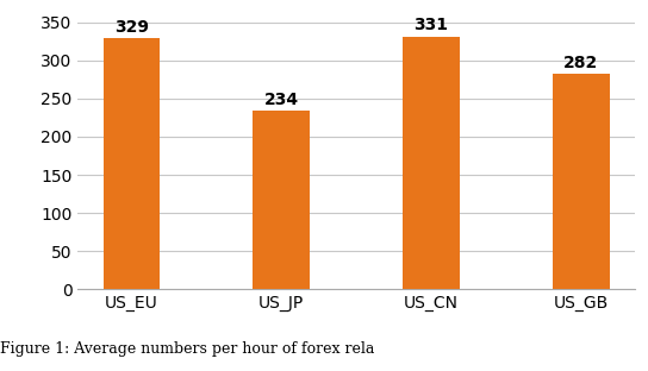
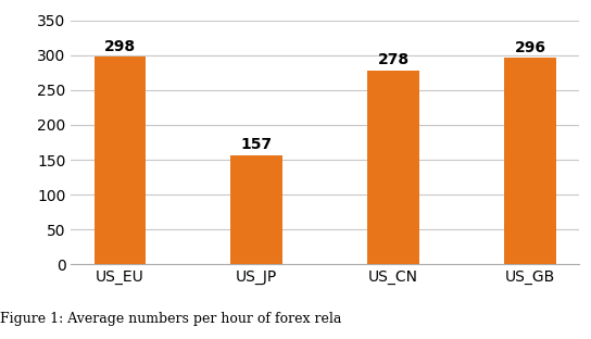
US_EU: 329 -> 298
US_JP: 234 -> 157
US_CN: 331 -> 278
US_GB: 282 -> 296
